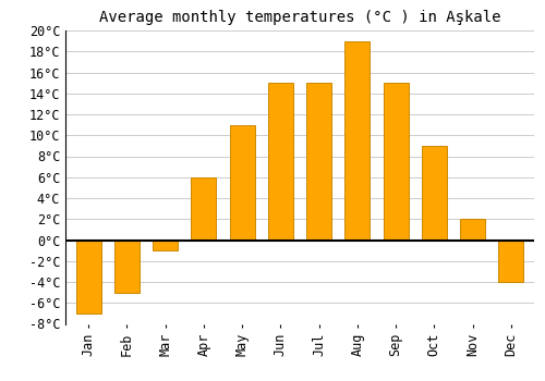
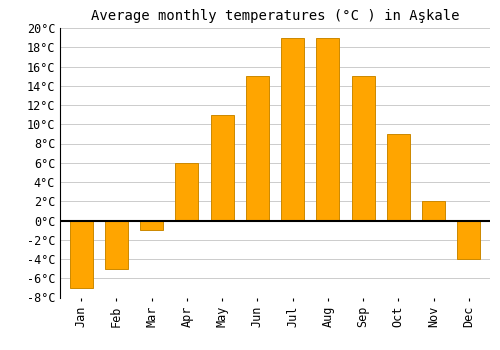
Jul: 15°C -> 19°C
